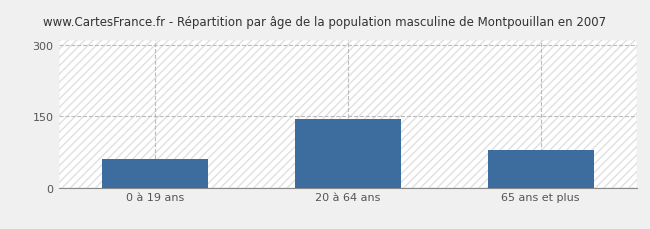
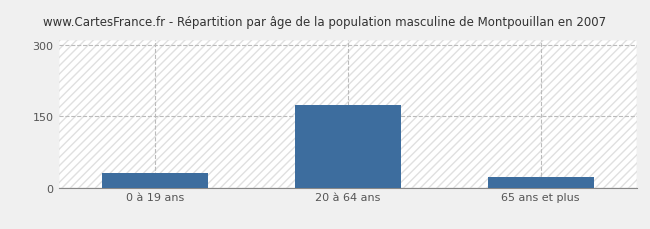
0 à 19 ans: 60 -> 30
20 à 64 ans: 145 -> 175
65 ans et plus: 80 -> 22
